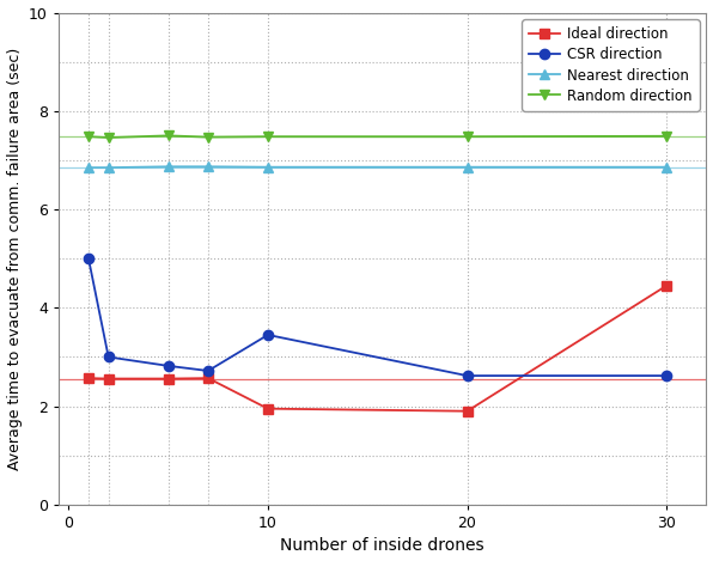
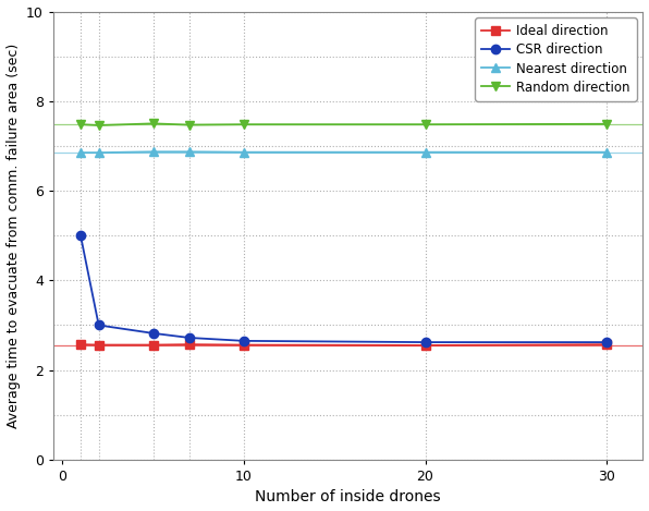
Ideal direction/10: 1.95 -> 2.56
CSR direction/10: 3.45 -> 2.65
Ideal direction/20: 1.90 -> 2.55
Ideal direction/30: 4.45 -> 2.57
